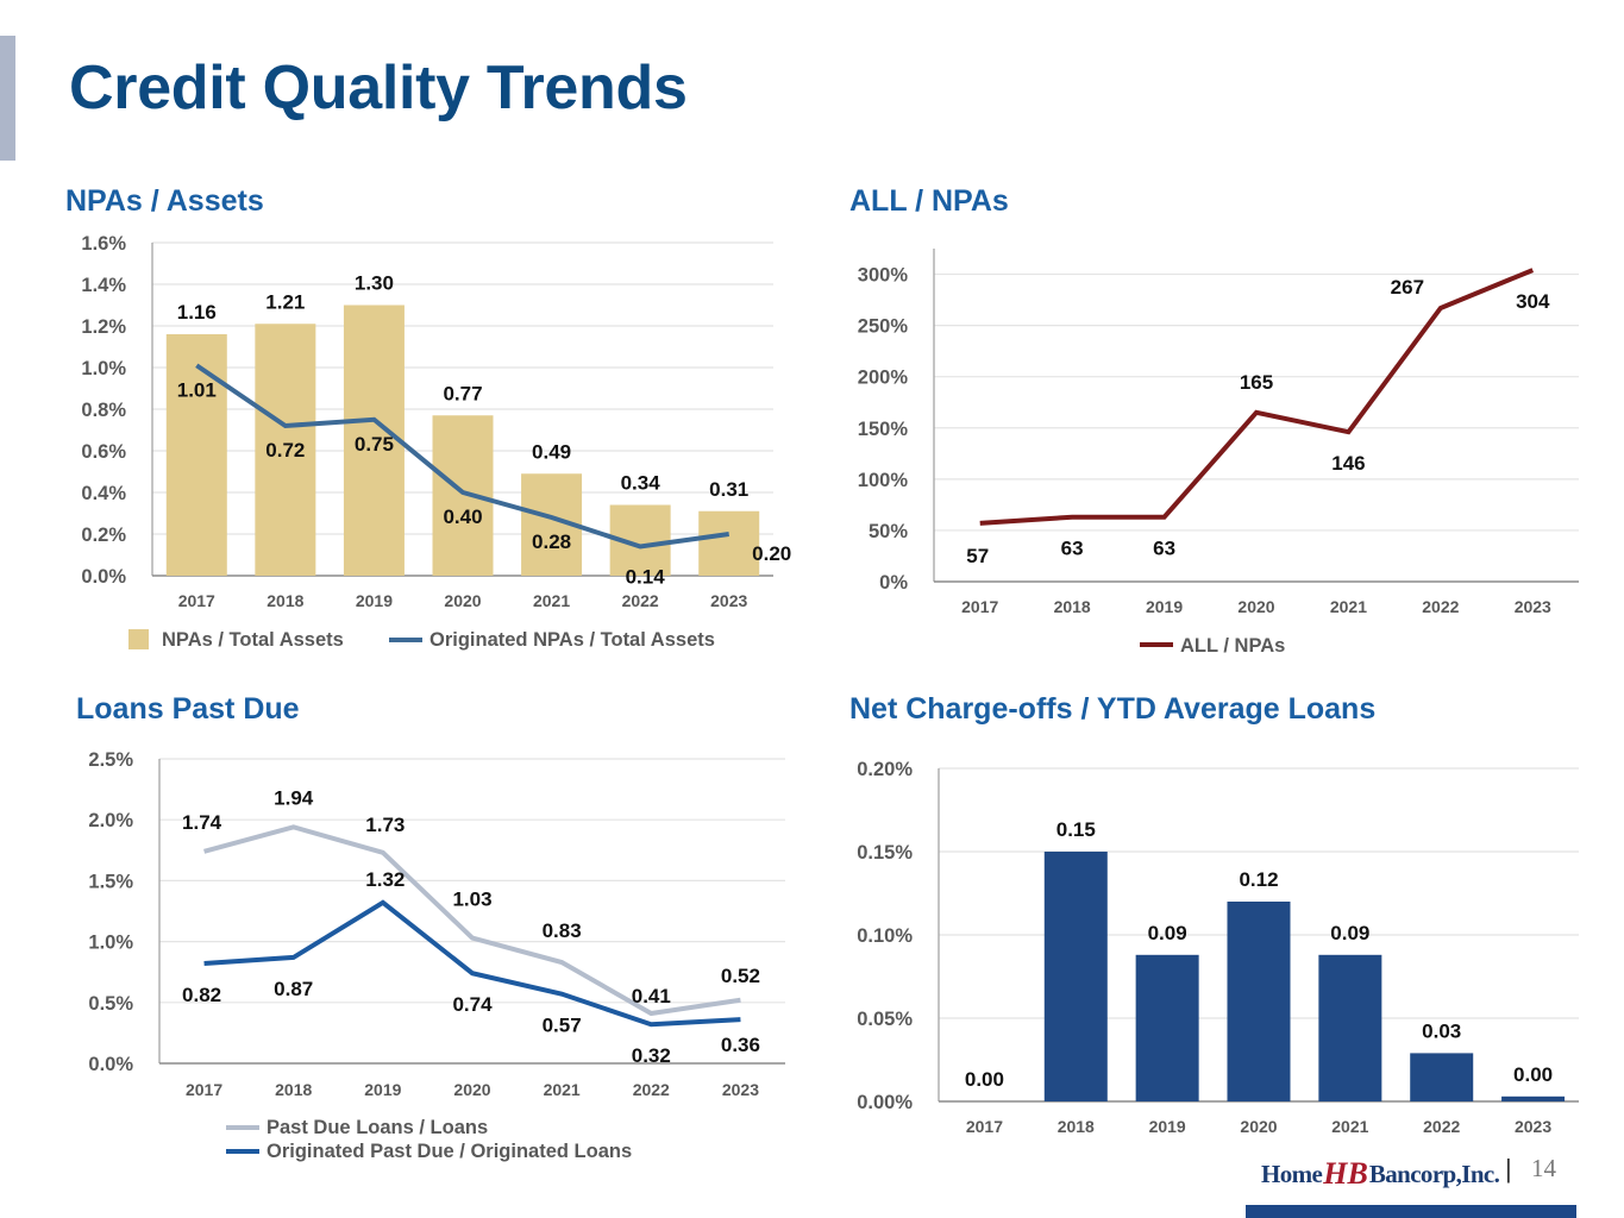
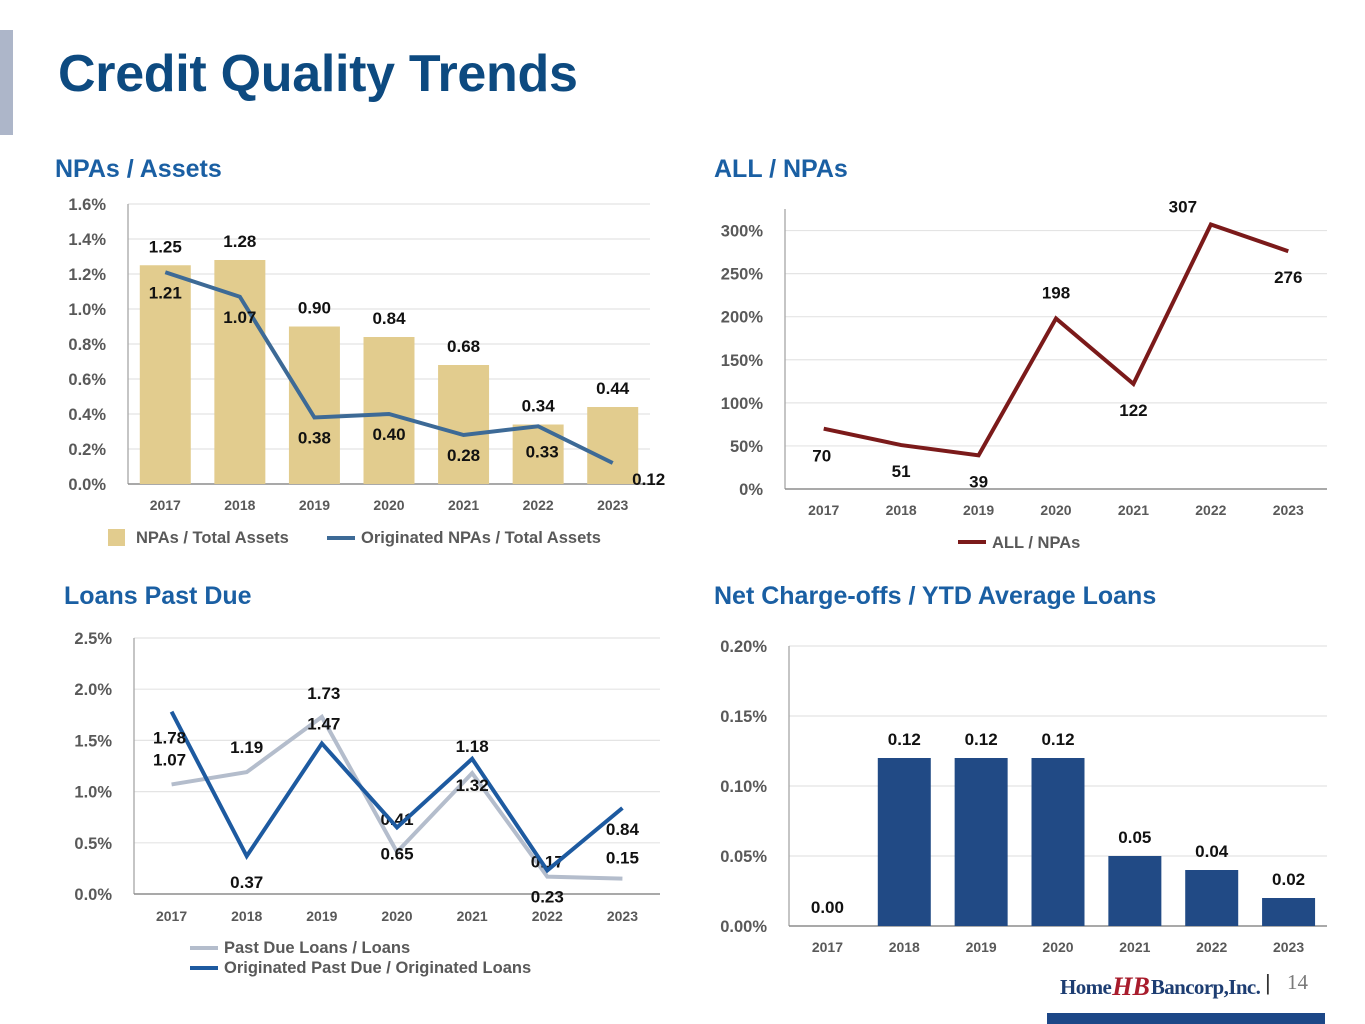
NPAs / Assets/NPAs / Total Assets/2017: 1.16 -> 1.25
NPAs / Assets/Originated NPAs / Total Assets/2017: 1.01 -> 1.21
NPAs / Assets/NPAs / Total Assets/2018: 1.21 -> 1.28
NPAs / Assets/Originated NPAs / Total Assets/2018: 0.72 -> 1.07
NPAs / Assets/NPAs / Total Assets/2019: 1.30 -> 0.90
NPAs / Assets/Originated NPAs / Total Assets/2019: 0.75 -> 0.38
NPAs / Assets/NPAs / Total Assets/2020: 0.77 -> 0.84
NPAs / Assets/NPAs / Total Assets/2021: 0.49 -> 0.68
NPAs / Assets/Originated NPAs / Total Assets/2022: 0.14 -> 0.33
NPAs / Assets/NPAs / Total Assets/2023: 0.31 -> 0.44
NPAs / Assets/Originated NPAs / Total Assets/2023: 0.20 -> 0.12
ALL / NPAs/2017: 57 -> 70
ALL / NPAs/2018: 63 -> 51
ALL / NPAs/2019: 63 -> 39
ALL / NPAs/2020: 165 -> 198
ALL / NPAs/2021: 146 -> 122
ALL / NPAs/2022: 267 -> 307
ALL / NPAs/2023: 304 -> 276
Loans Past Due/Past Due Loans / Loans/2017: 1.74 -> 1.07
Loans Past Due/Originated Past Due / Originated Loans/2017: 0.82 -> 1.78
Loans Past Due/Past Due Loans / Loans/2018: 1.94 -> 1.19
Loans Past Due/Originated Past Due / Originated Loans/2018: 0.87 -> 0.37
Loans Past Due/Originated Past Due / Originated Loans/2019: 1.32 -> 1.47
Loans Past Due/Past Due Loans / Loans/2020: 1.03 -> 0.41
Loans Past Due/Originated Past Due / Originated Loans/2020: 0.74 -> 0.65
Loans Past Due/Past Due Loans / Loans/2021: 0.83 -> 1.18
Loans Past Due/Originated Past Due / Originated Loans/2021: 0.57 -> 1.32
Loans Past Due/Past Due Loans / Loans/2022: 0.41 -> 0.17
Loans Past Due/Originated Past Due / Originated Loans/2022: 0.32 -> 0.23
Loans Past Due/Past Due Loans / Loans/2023: 0.52 -> 0.15
Loans Past Due/Originated Past Due / Originated Loans/2023: 0.36 -> 0.84
Net Charge-offs / YTD Average Loans/2018: 0.15 -> 0.12
Net Charge-offs / YTD Average Loans/2019: 0.09 -> 0.12
Net Charge-offs / YTD Average Loans/2021: 0.09 -> 0.05
Net Charge-offs / YTD Average Loans/2022: 0.03 -> 0.04
Net Charge-offs / YTD Average Loans/2023: 0.00 -> 0.02
